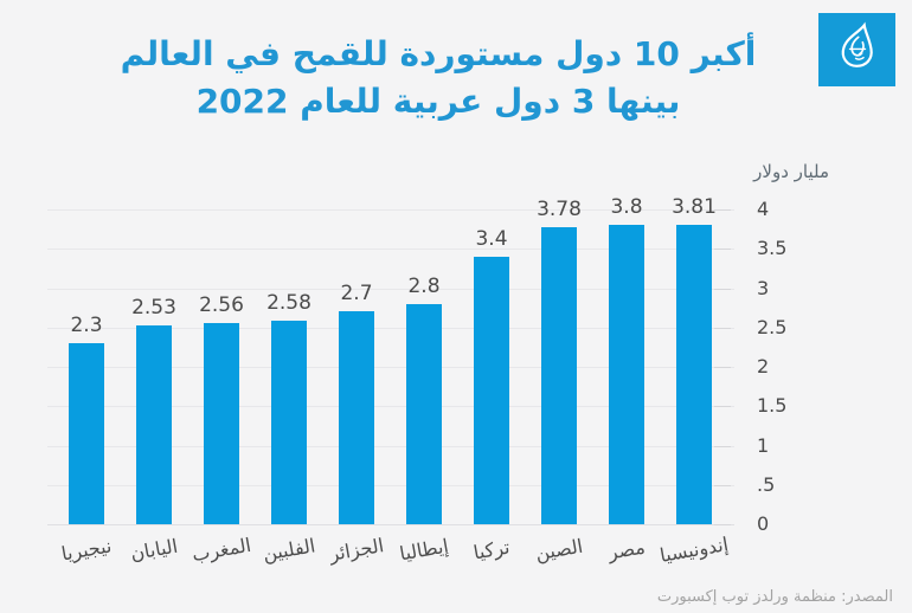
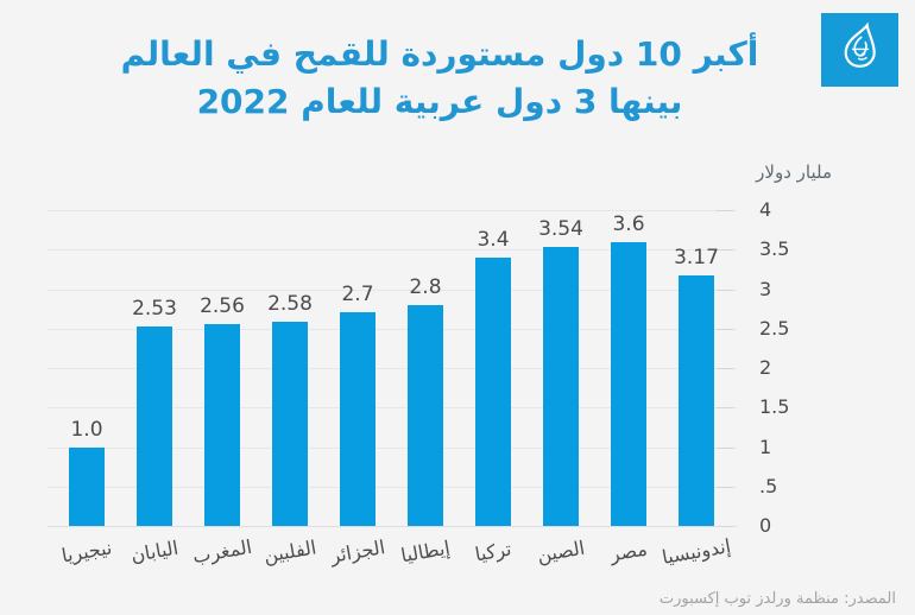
نيجيريا: 2.3 -> 1.0
الصين: 3.78 -> 3.54
مصر: 3.8 -> 3.6
إندونيسيا: 3.81 -> 3.17
